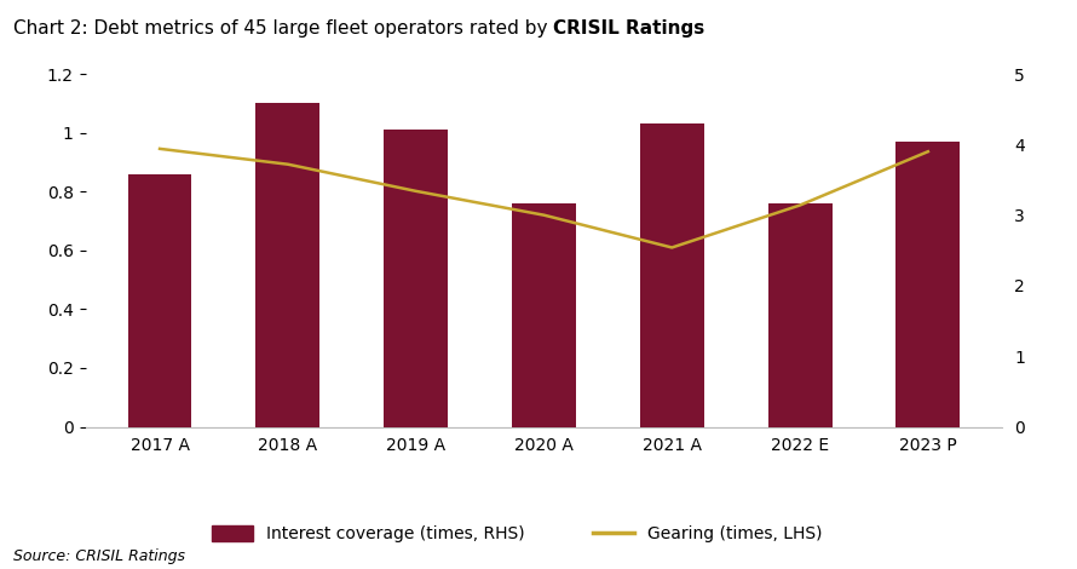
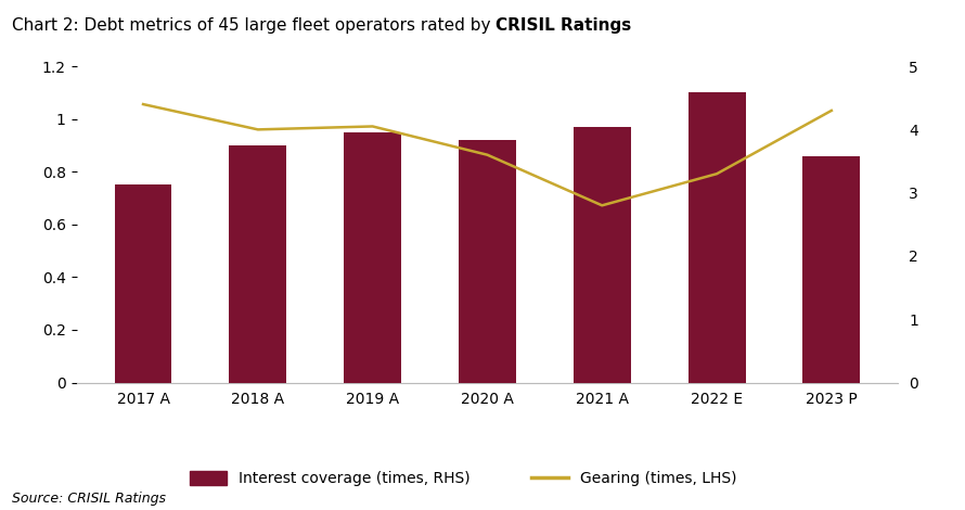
Interest coverage (times, RHS)/2017 A: 0.86 -> 0.75
Gearing (times, LHS)/2017 A: 3.94 -> 4.40
Interest coverage (times, RHS)/2018 A: 1.10 -> 0.90
Gearing (times, LHS)/2018 A: 3.72 -> 4.00
Interest coverage (times, RHS)/2019 A: 1.01 -> 0.95
Gearing (times, LHS)/2019 A: 3.34 -> 4.05
Interest coverage (times, RHS)/2020 A: 0.76 -> 0.92
Gearing (times, LHS)/2020 A: 3.00 -> 3.60
Interest coverage (times, RHS)/2021 A: 1.03 -> 0.97
Gearing (times, LHS)/2021 A: 2.54 -> 2.80
Interest coverage (times, RHS)/2022 E: 0.76 -> 1.10
Gearing (times, LHS)/2022 E: 3.14 -> 3.30
Interest coverage (times, RHS)/2023 P: 0.97 -> 0.86
Gearing (times, LHS)/2023 P: 3.90 -> 4.30
